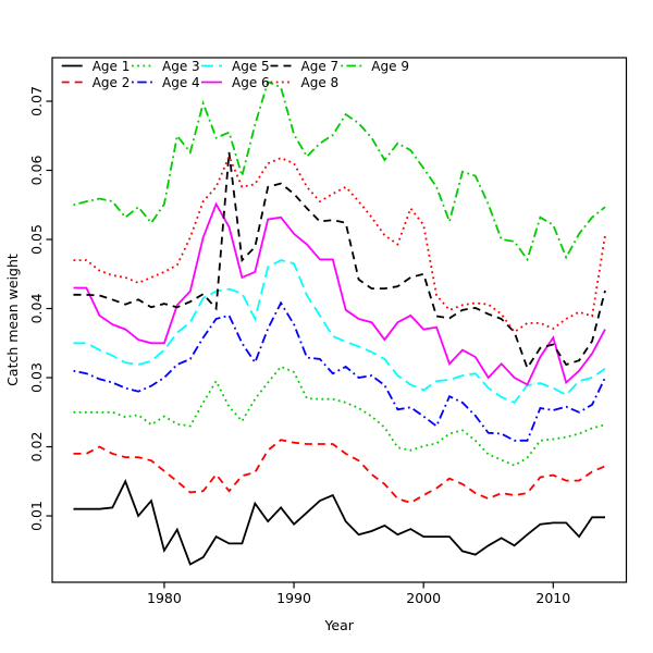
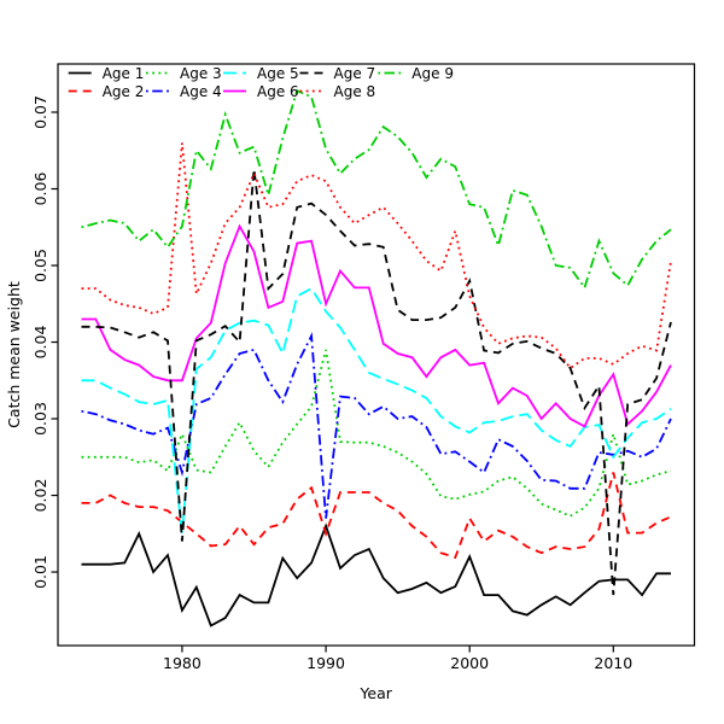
Age 3/1980: 0.024 -> 0.028
Age 4/1980: 0.030 -> 0.023
Age 5/1980: 0.034 -> 0.015
Age 7/1980: 0.041 -> 0.014
Age 8/1980: 0.045 -> 0.066
Age 1/1990: 0.009 -> 0.016
Age 2/1990: 0.021 -> 0.015
Age 3/1990: 0.031 -> 0.039
Age 4/1990: 0.038 -> 0.017
Age 5/1990: 0.046 -> 0.044
Age 6/1990: 0.051 -> 0.045
Age 1/2000: 0.007 -> 0.012
Age 2/2000: 0.013 -> 0.017
Age 7/2000: 0.045 -> 0.048
Age 8/2000: 0.052 -> 0.046
Age 9/2000: 0.060 -> 0.058
Age 2/2010: 0.016 -> 0.023
Age 3/2010: 0.021 -> 0.028
Age 5/2010: 0.029 -> 0.025
Age 7/2010: 0.035 -> 0.007
Age 9/2010: 0.052 -> 0.049
